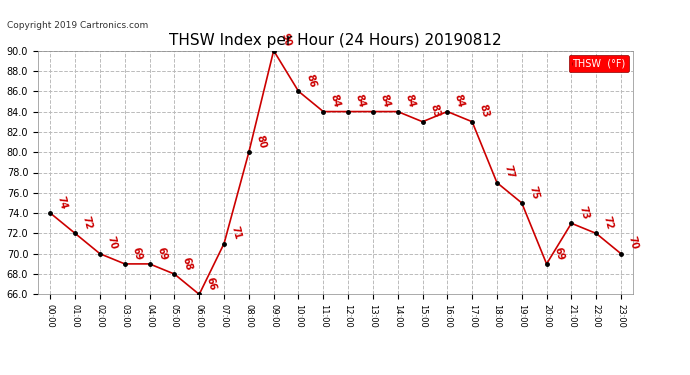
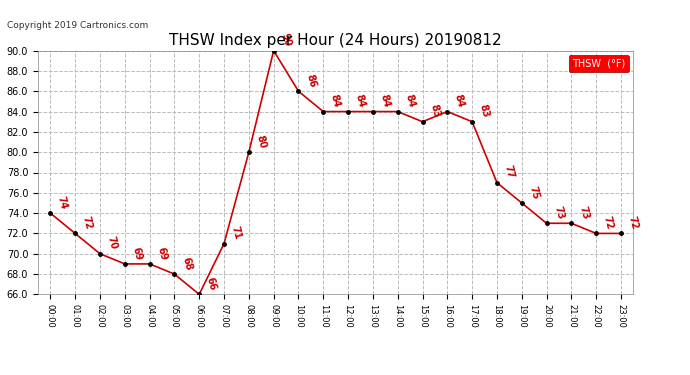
20:00: 69 -> 73
23:00: 70 -> 72
